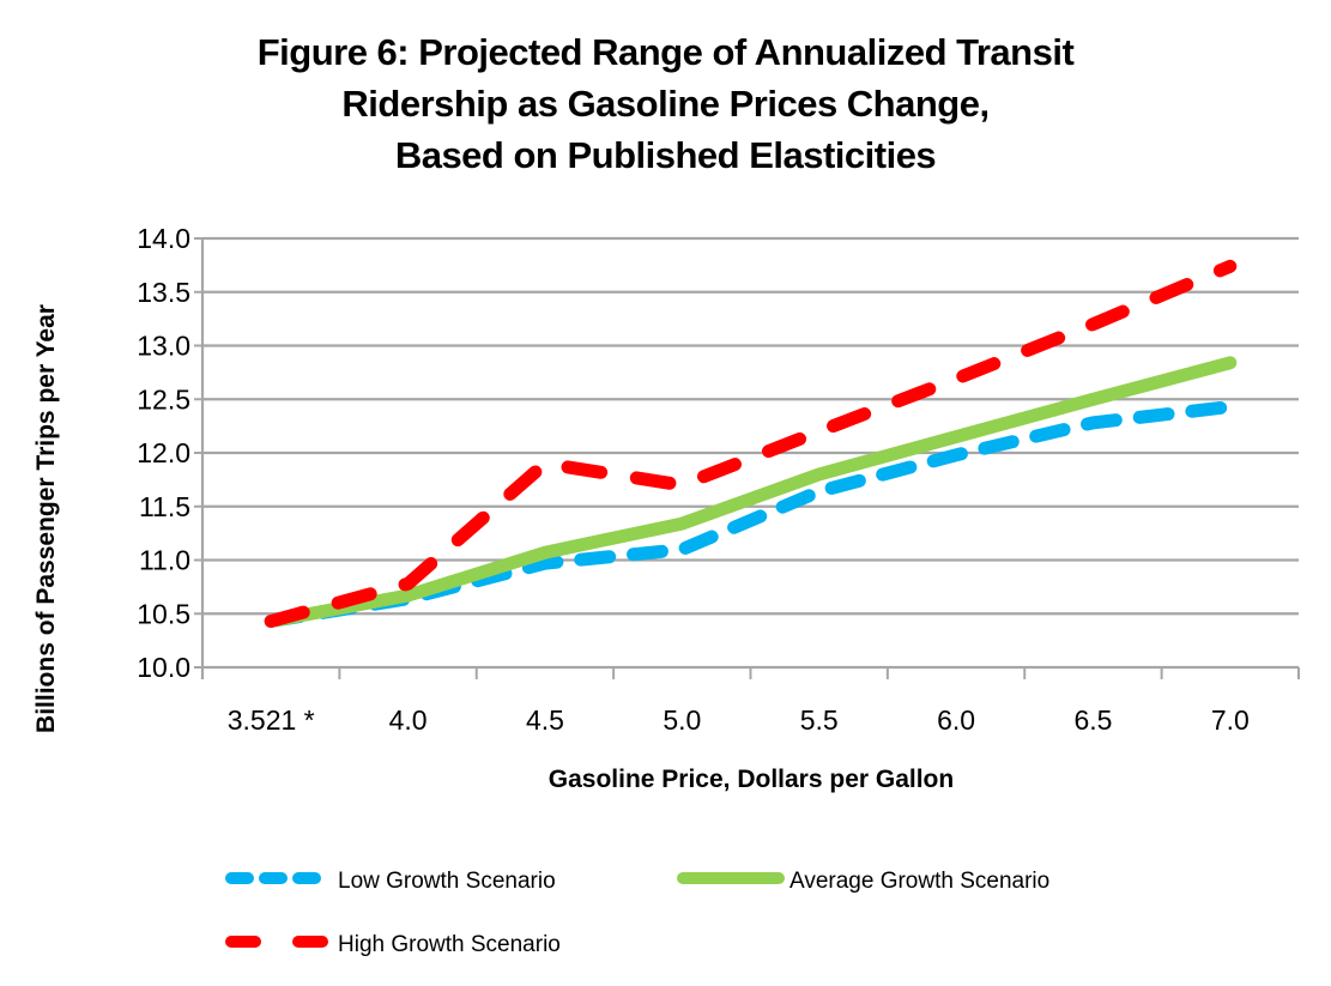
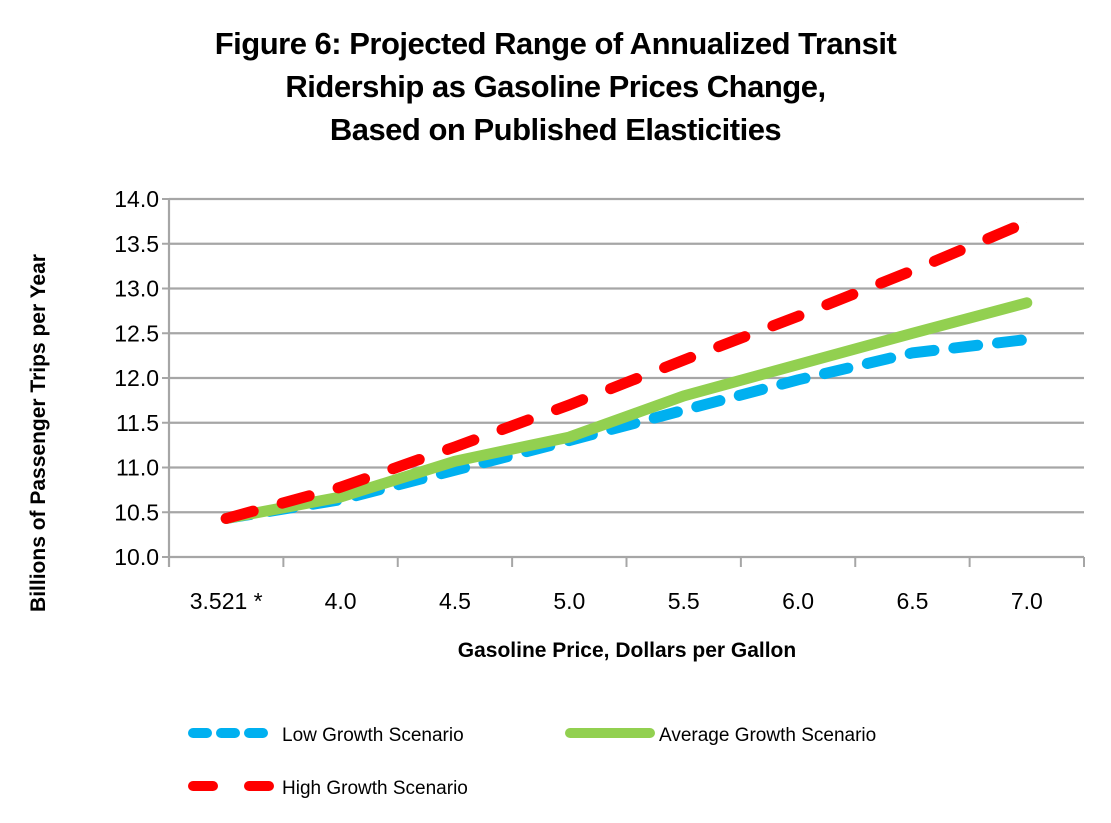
High Growth Scenario/4.5: 11.9 -> 11.2
Low Growth Scenario/5.0: 11.1 -> 11.3
